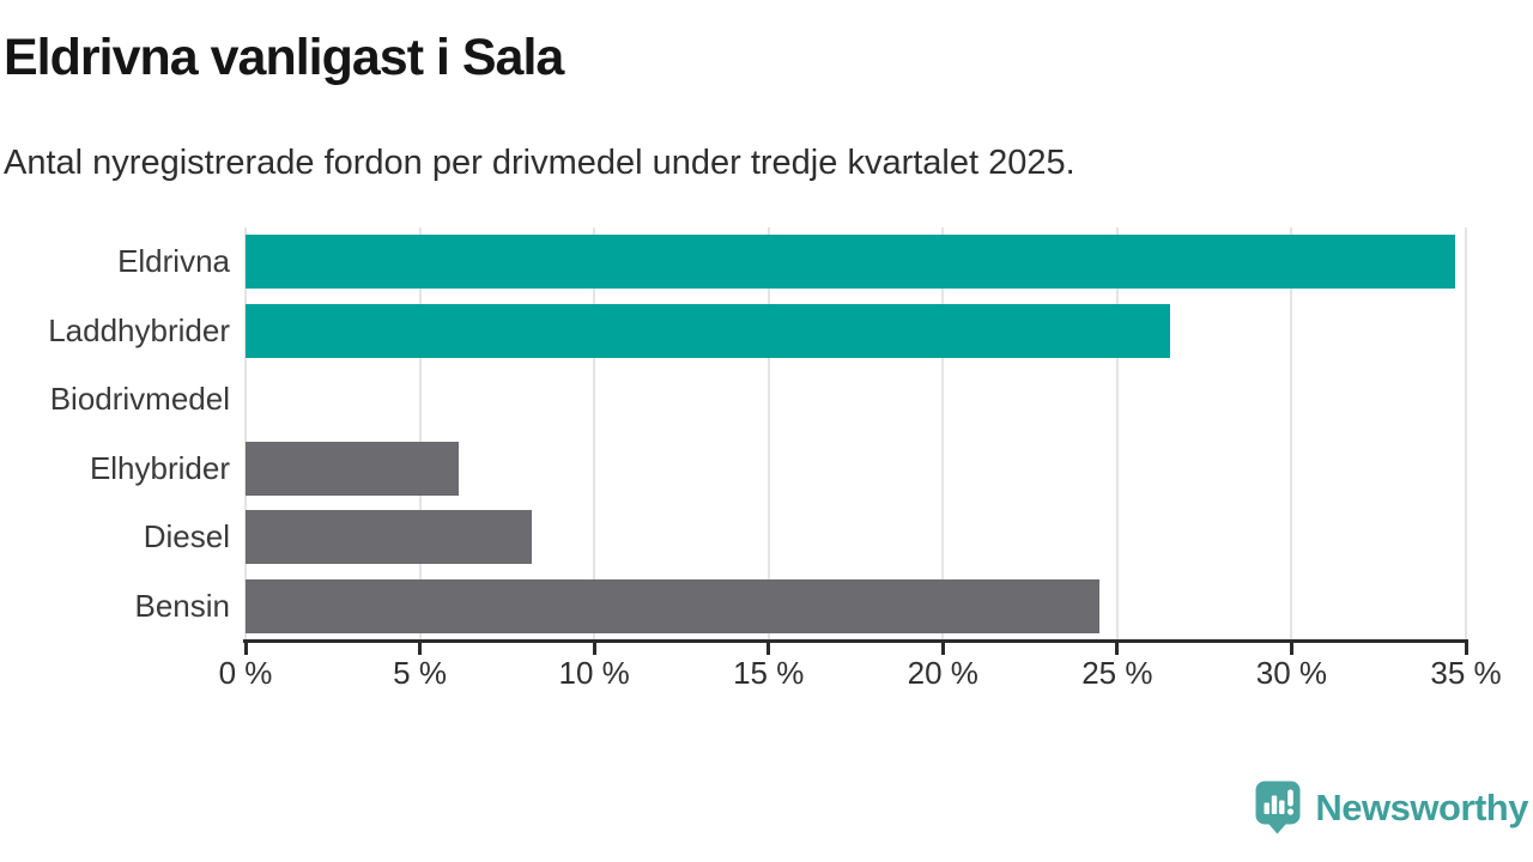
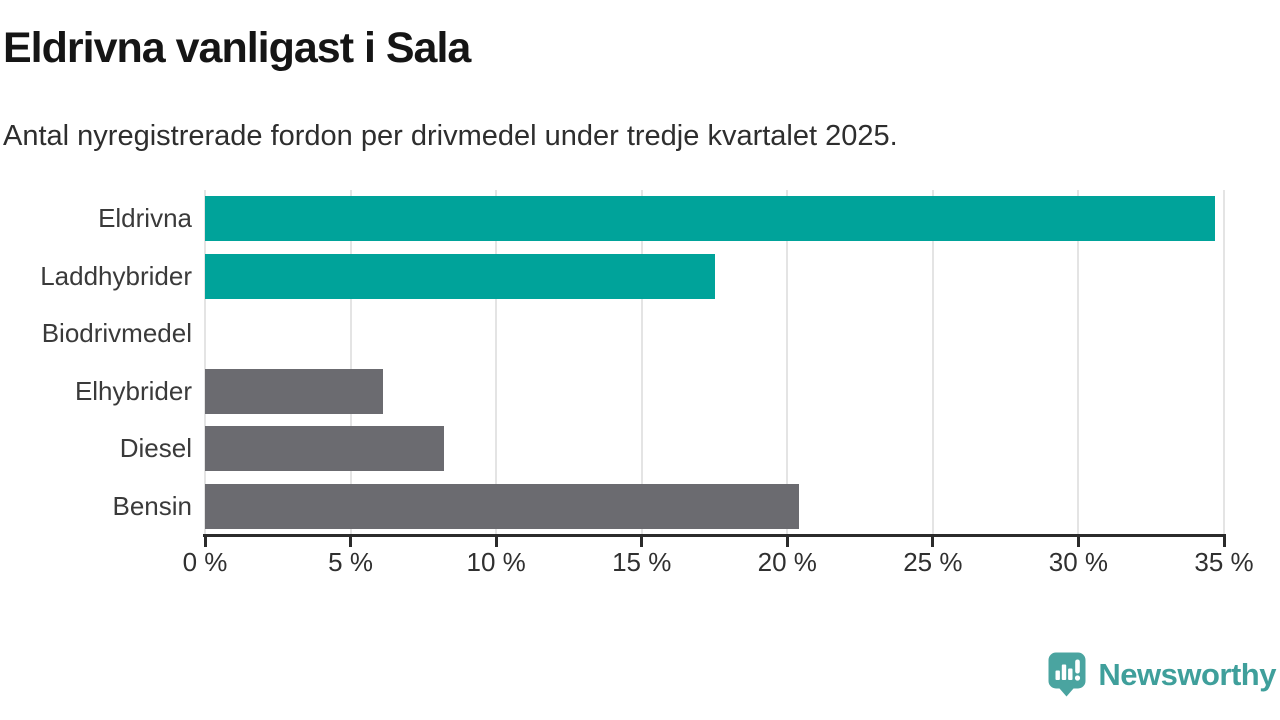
Laddhybrider: 26.5% -> 17.5%
Bensin: 24.5% -> 20.4%
